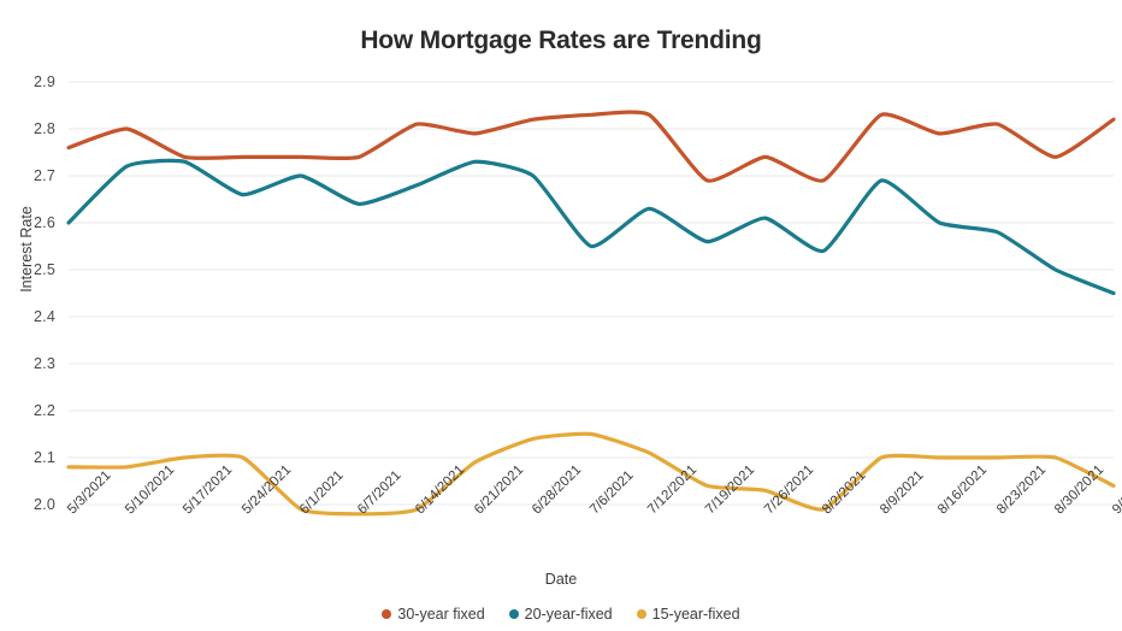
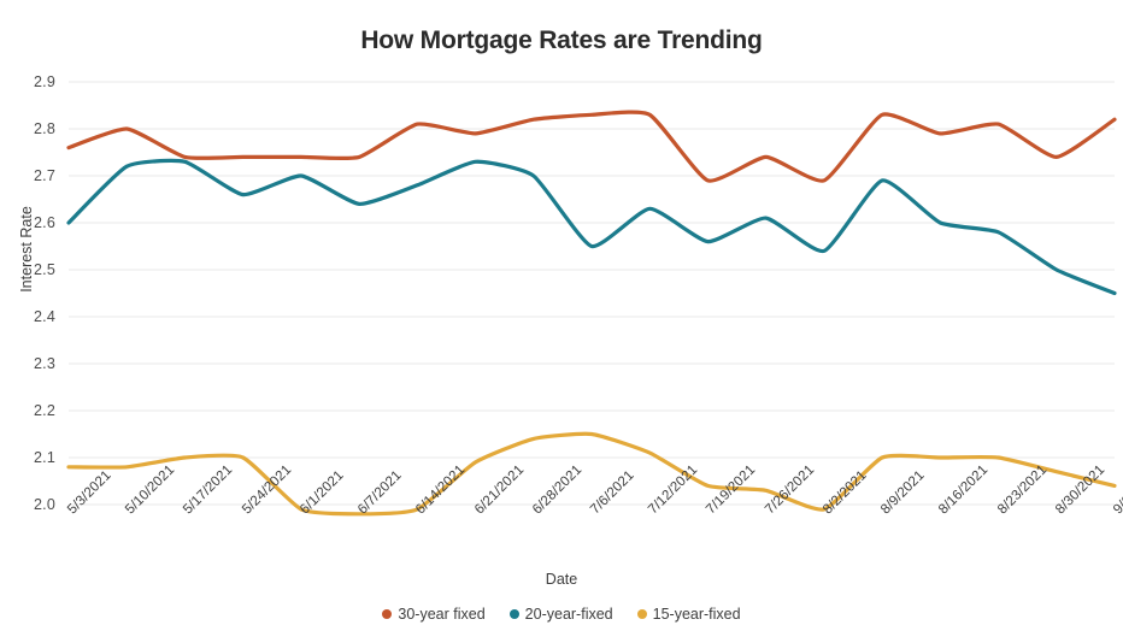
15-year-fixed/8/30/2021: 2.10 -> 2.07
